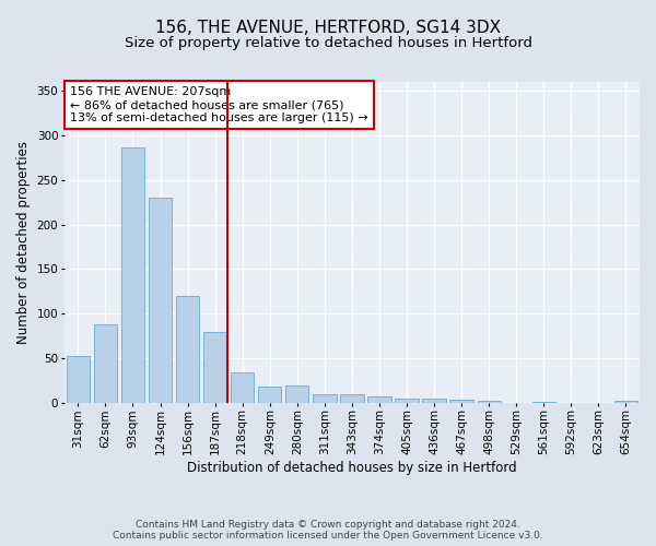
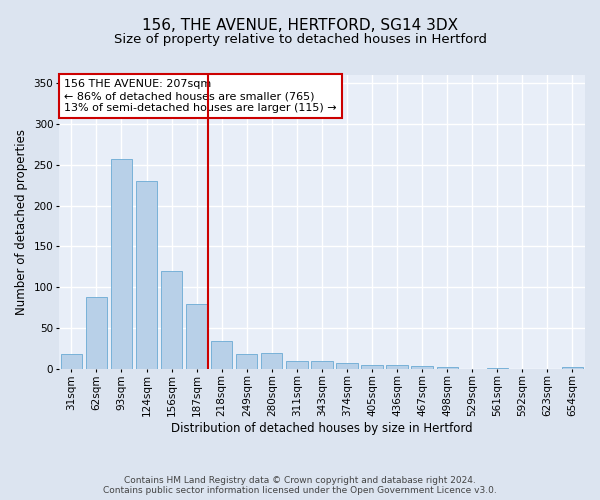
31sqm: 52 -> 18
93sqm: 286 -> 257
